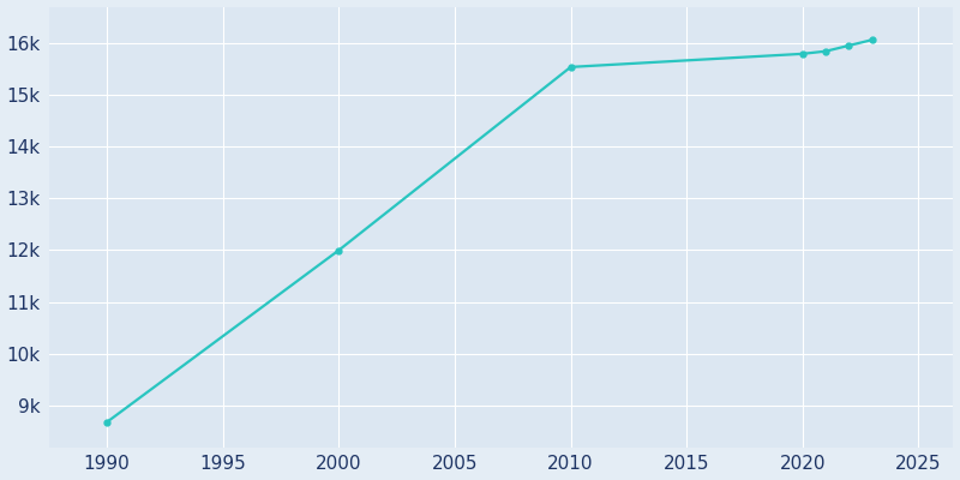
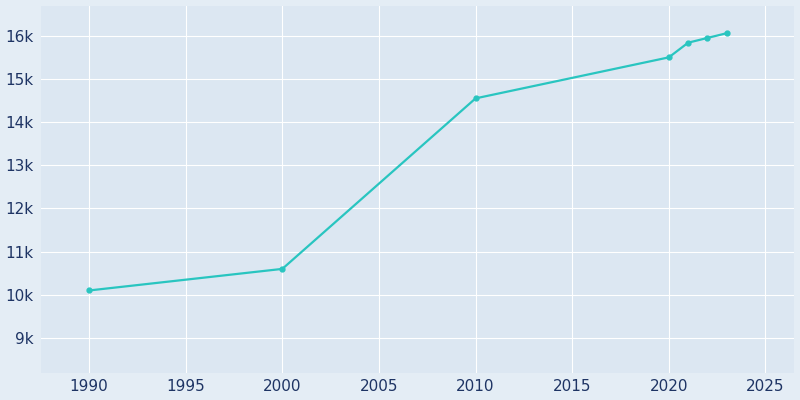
1990: 8.68k -> 10.10k
2000: 12.00k -> 10.60k
2010: 15.54k -> 14.55k
2020: 15.79k -> 15.50k
